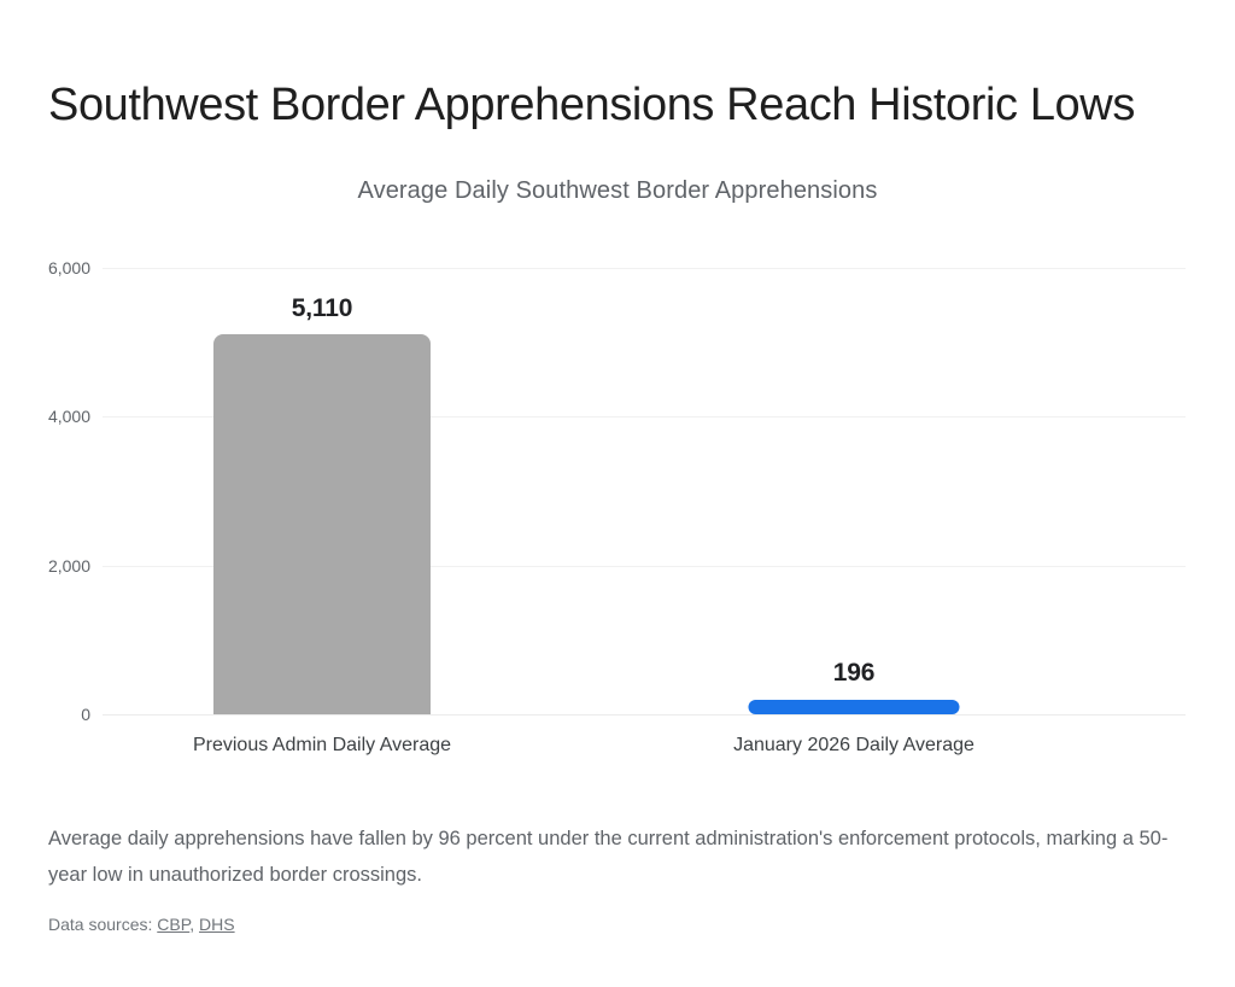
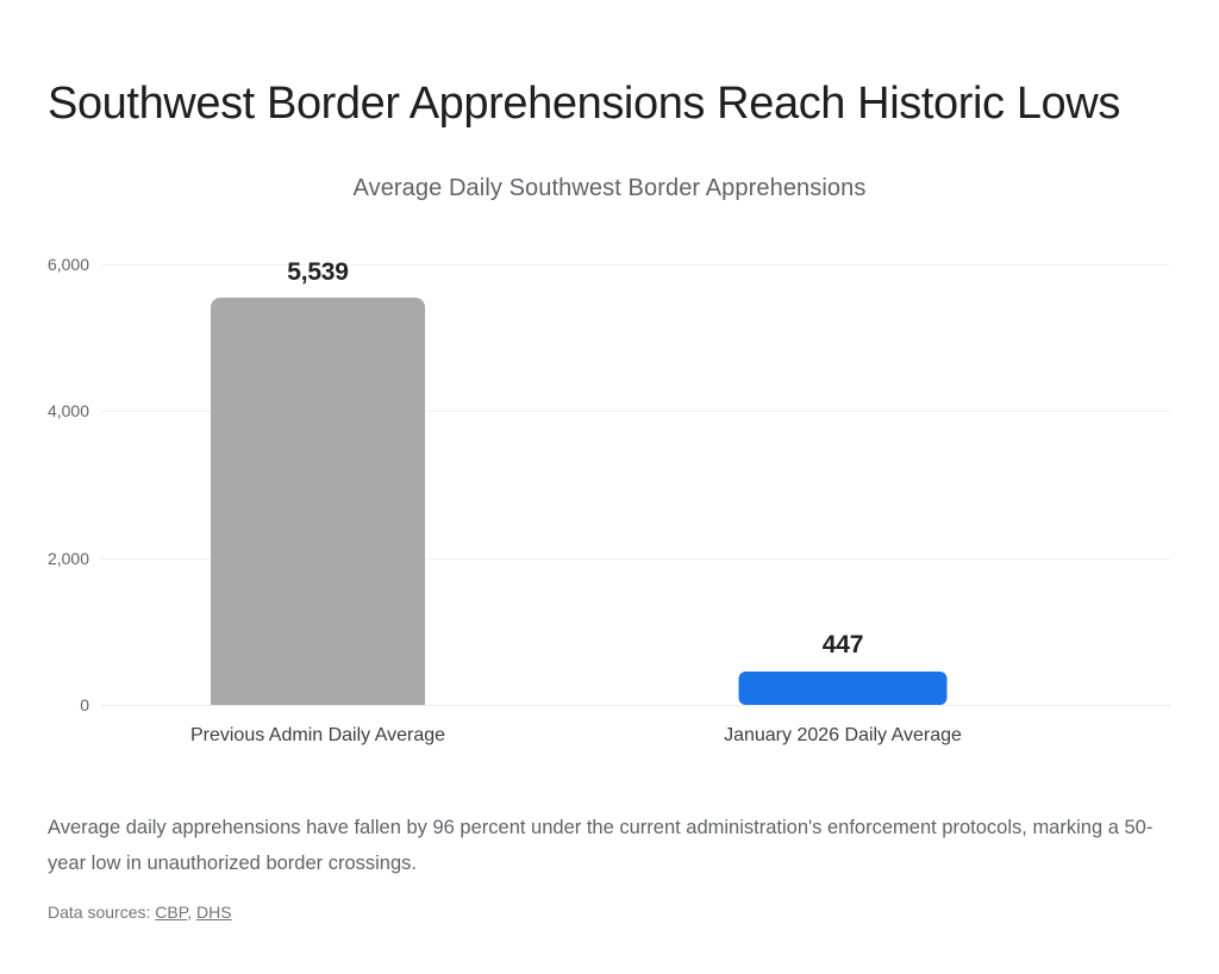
Previous Admin Daily Average: 5,110 -> 5,539
January 2026 Daily Average: 196 -> 447
